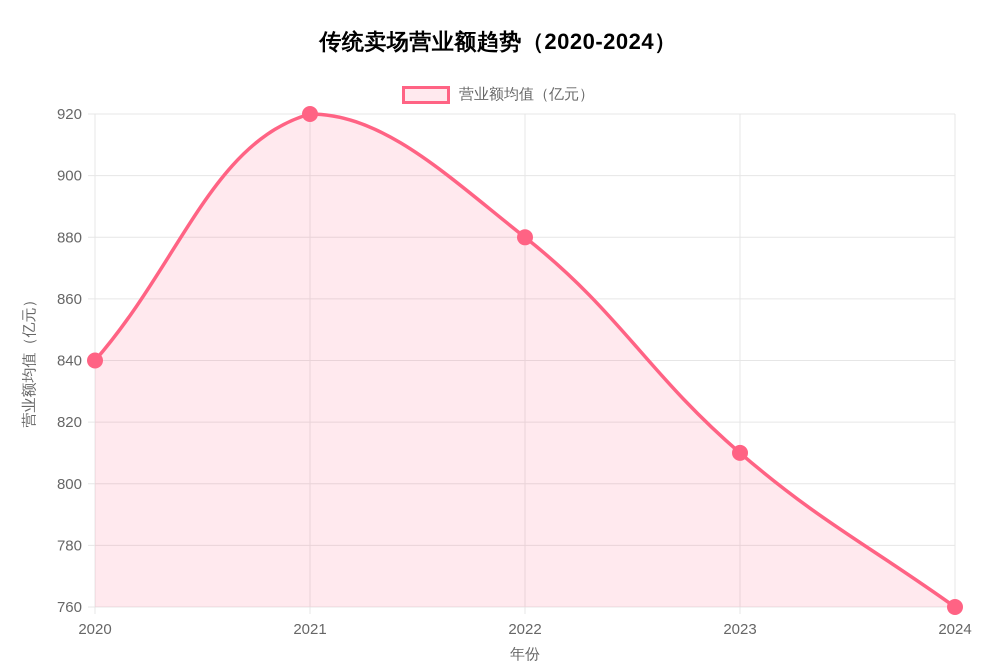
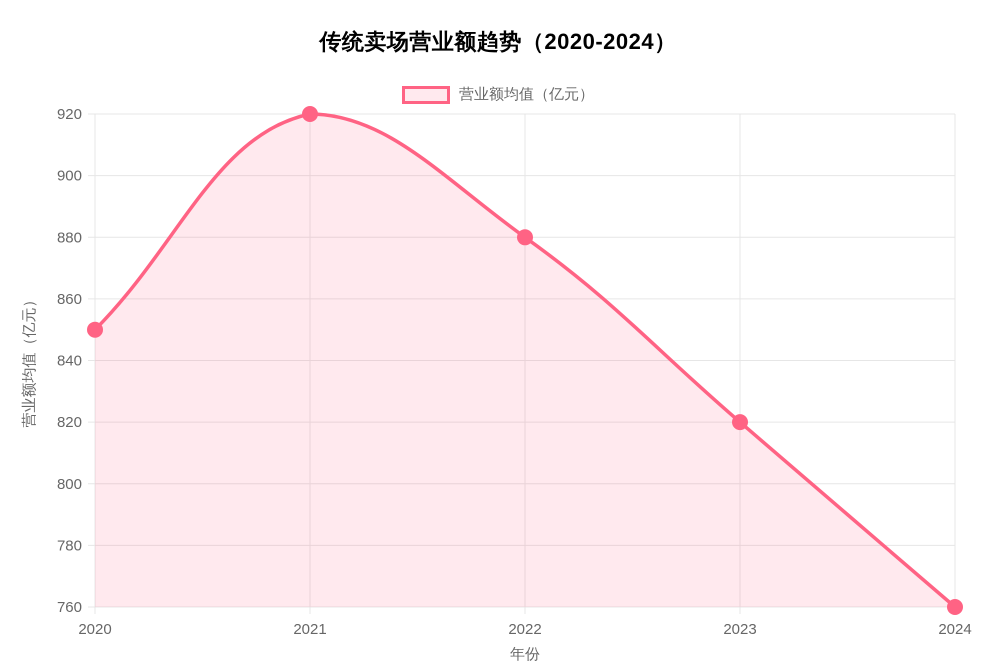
2020: 840 -> 850
2023: 810 -> 820
